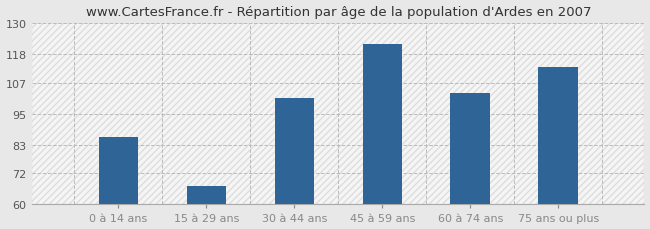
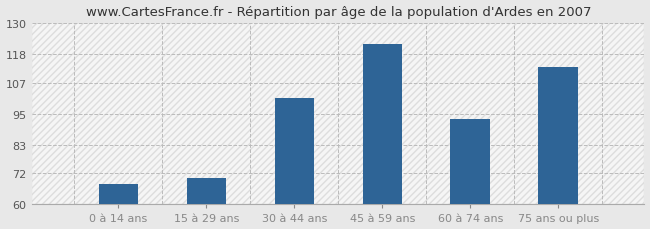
0 à 14 ans: 86 -> 68
15 à 29 ans: 67 -> 70
60 à 74 ans: 103 -> 93
